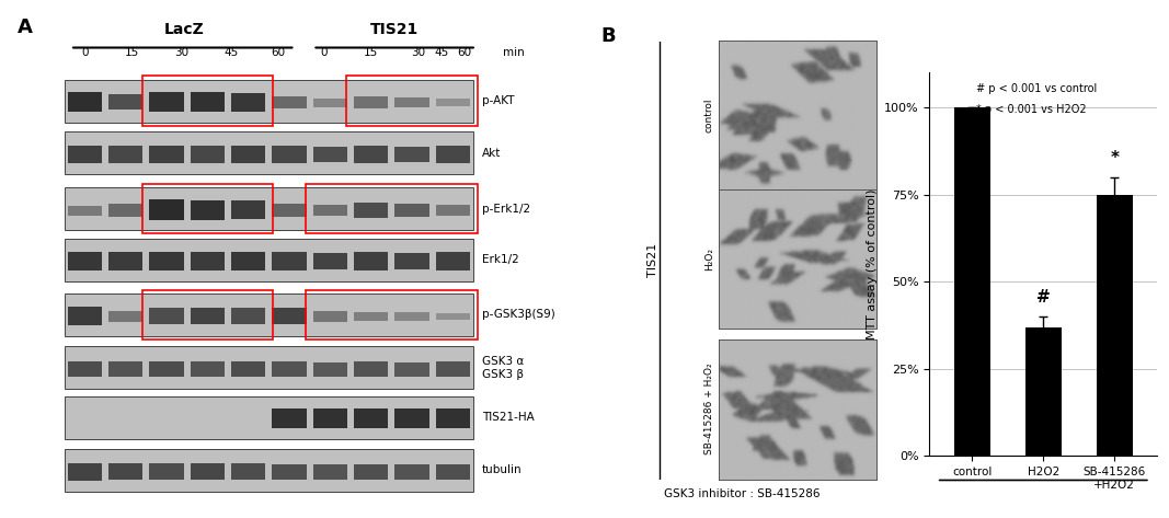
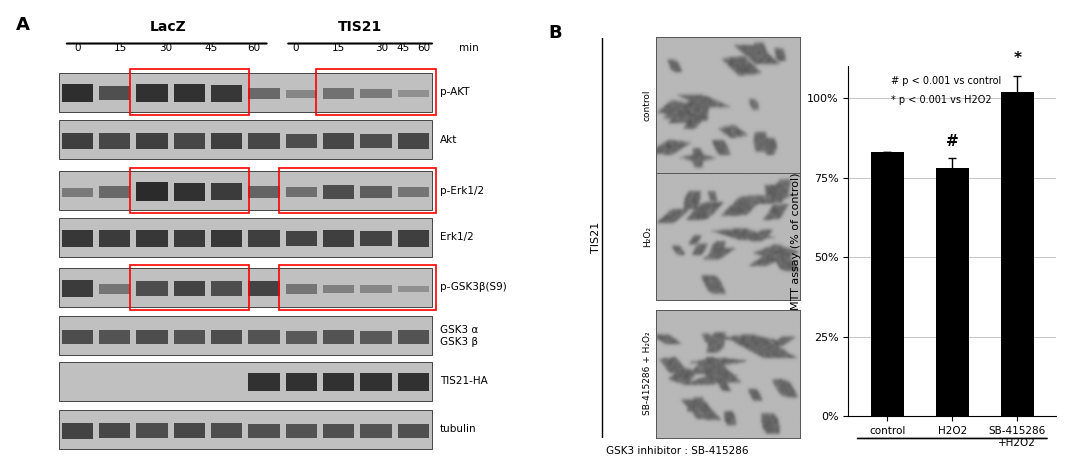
control: 100% -> 83%
H2O2: 37% -> 78%
SB-415286 +H2O2: 75% -> 102%
